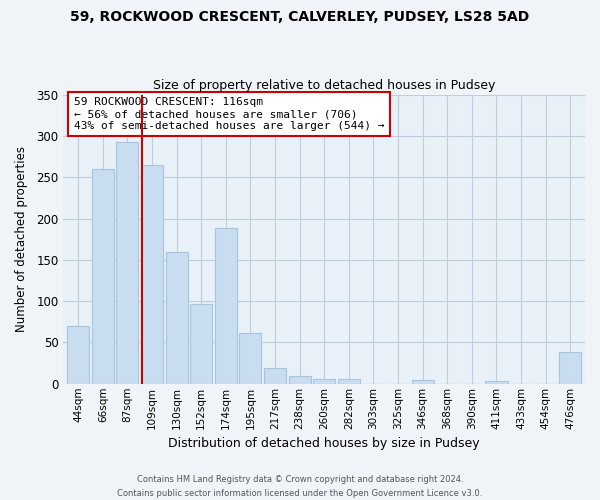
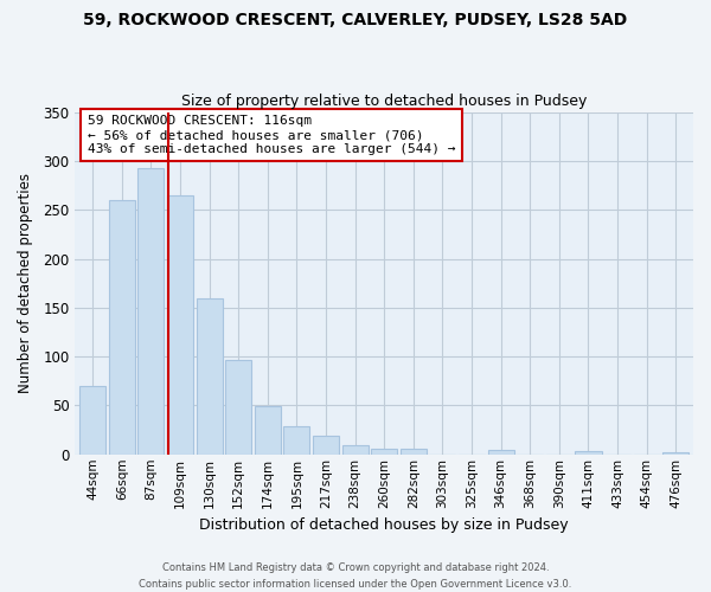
174sqm: 188 -> 49
195sqm: 62 -> 29
476sqm: 38 -> 2
